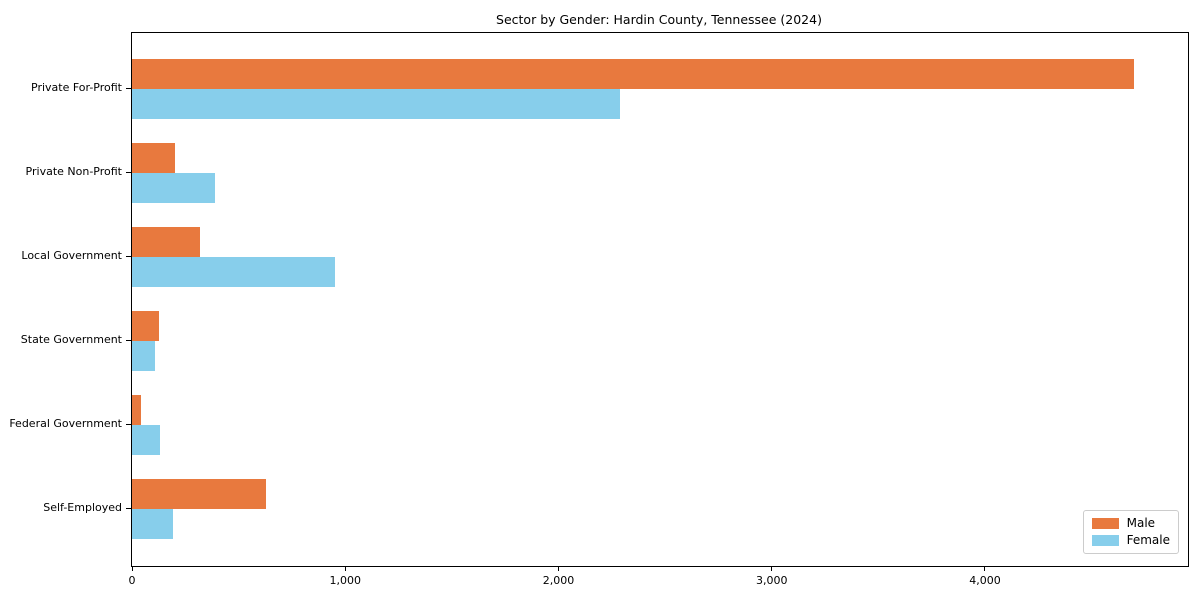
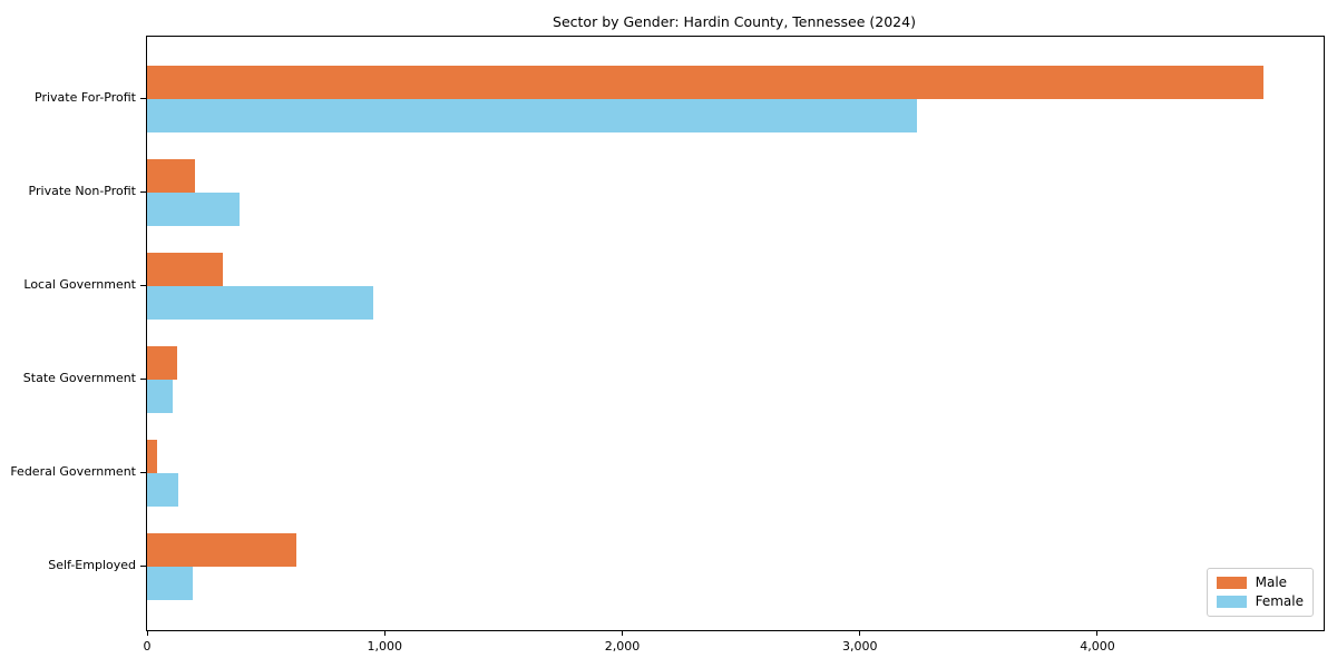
Female/Private For-Profit: 2290 -> 3240
